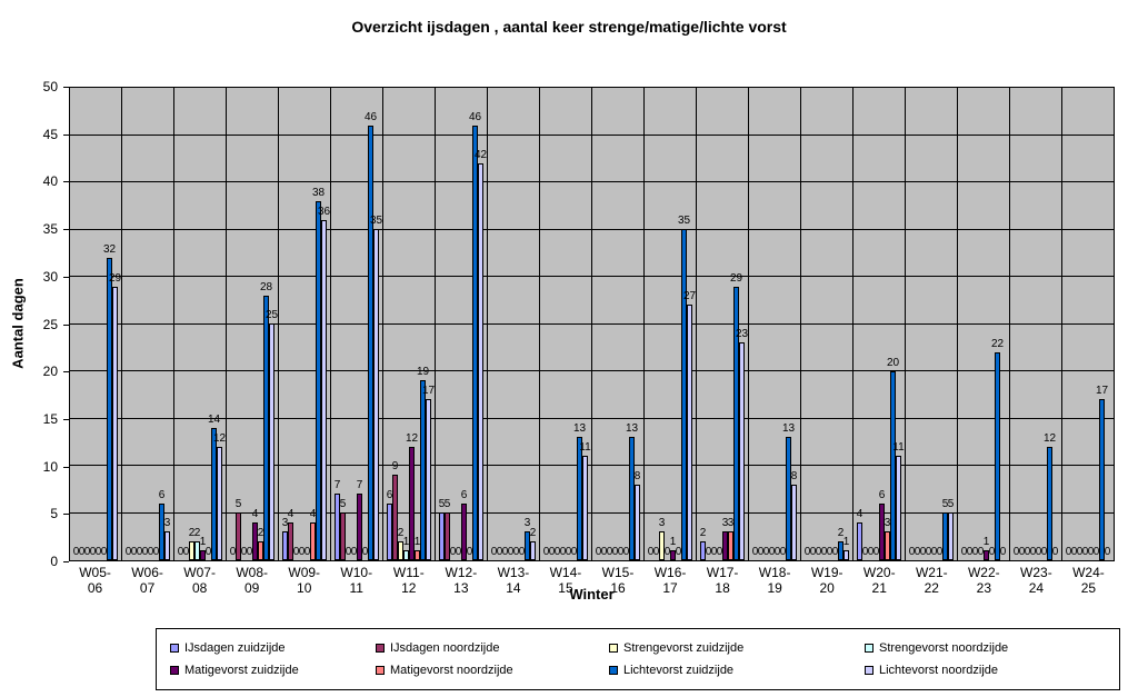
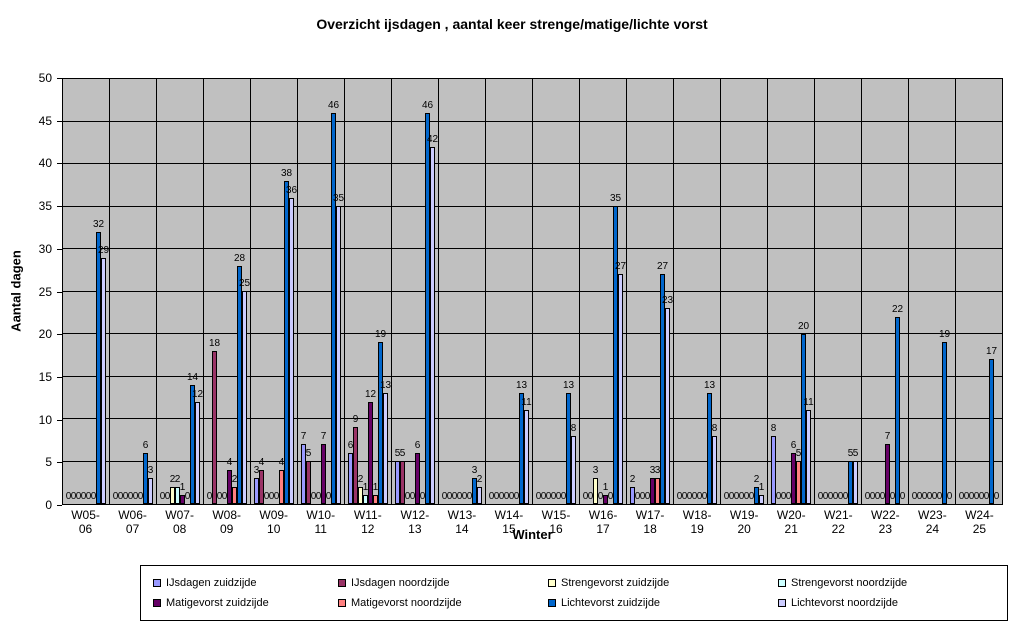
IJsdagen noordzijde/W08-09: 5 -> 18
Lichtevorst noordzijde/W11-12: 17 -> 13
Lichtevorst zuidzijde/W17-18: 29 -> 27
IJsdagen zuidzijde/W20-21: 4 -> 8
Matigevorst noordzijde/W20-21: 3 -> 5
Matigevorst zuidzijde/W22-23: 1 -> 7
Lichtevorst zuidzijde/W23-24: 12 -> 19
